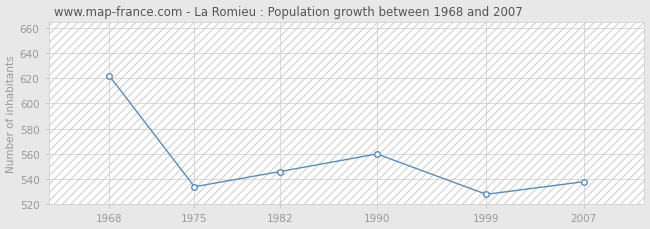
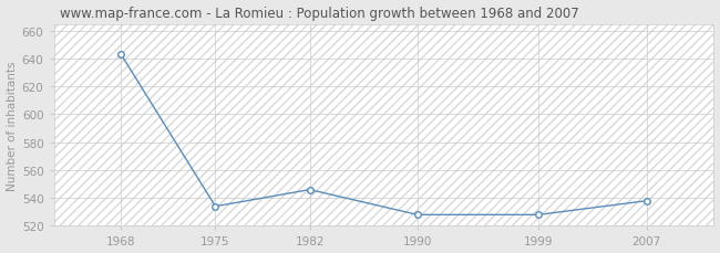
1968: 622 -> 643
1990: 560 -> 528
